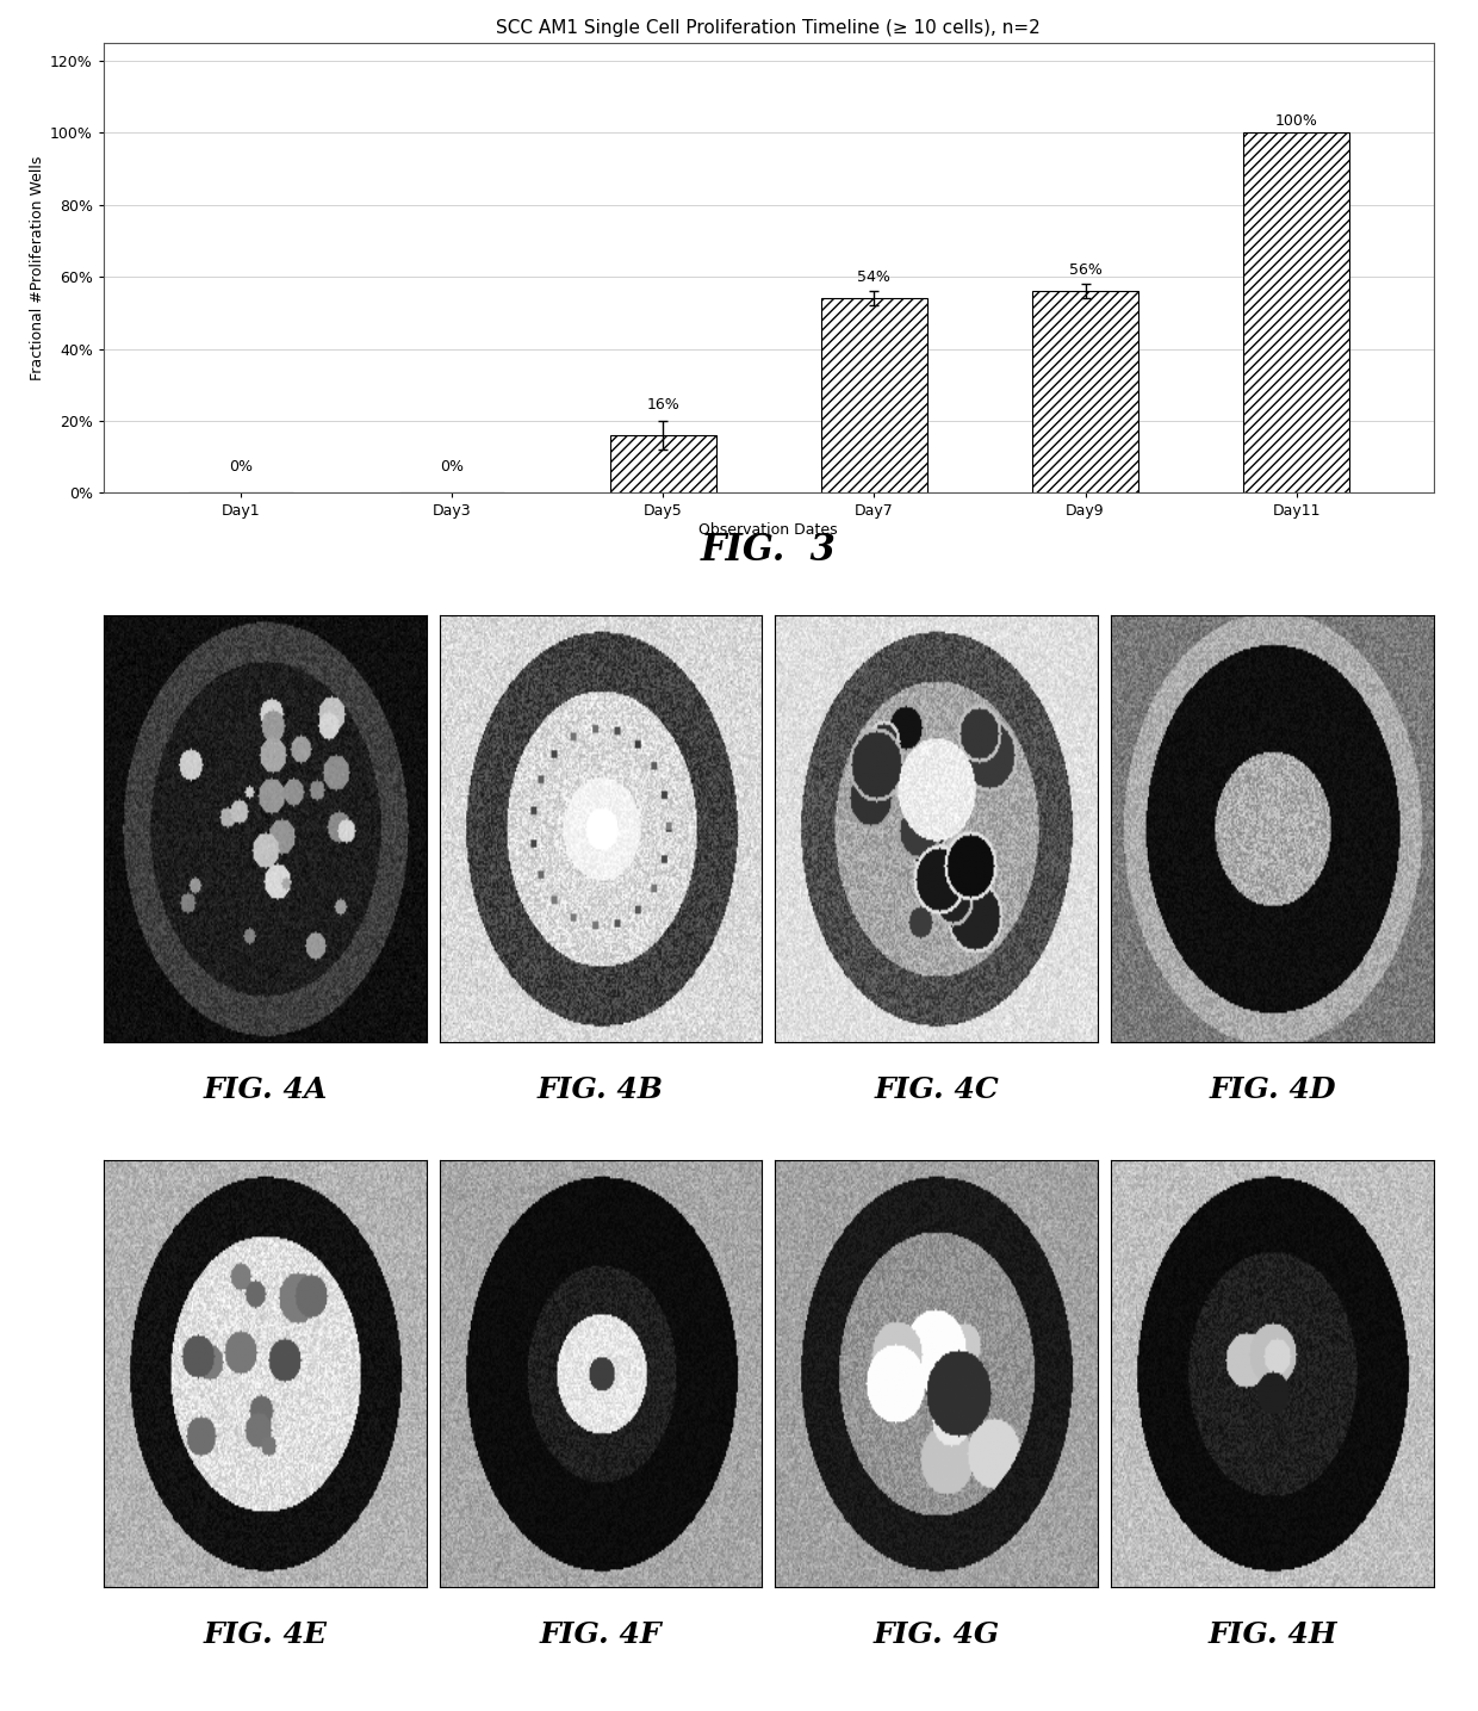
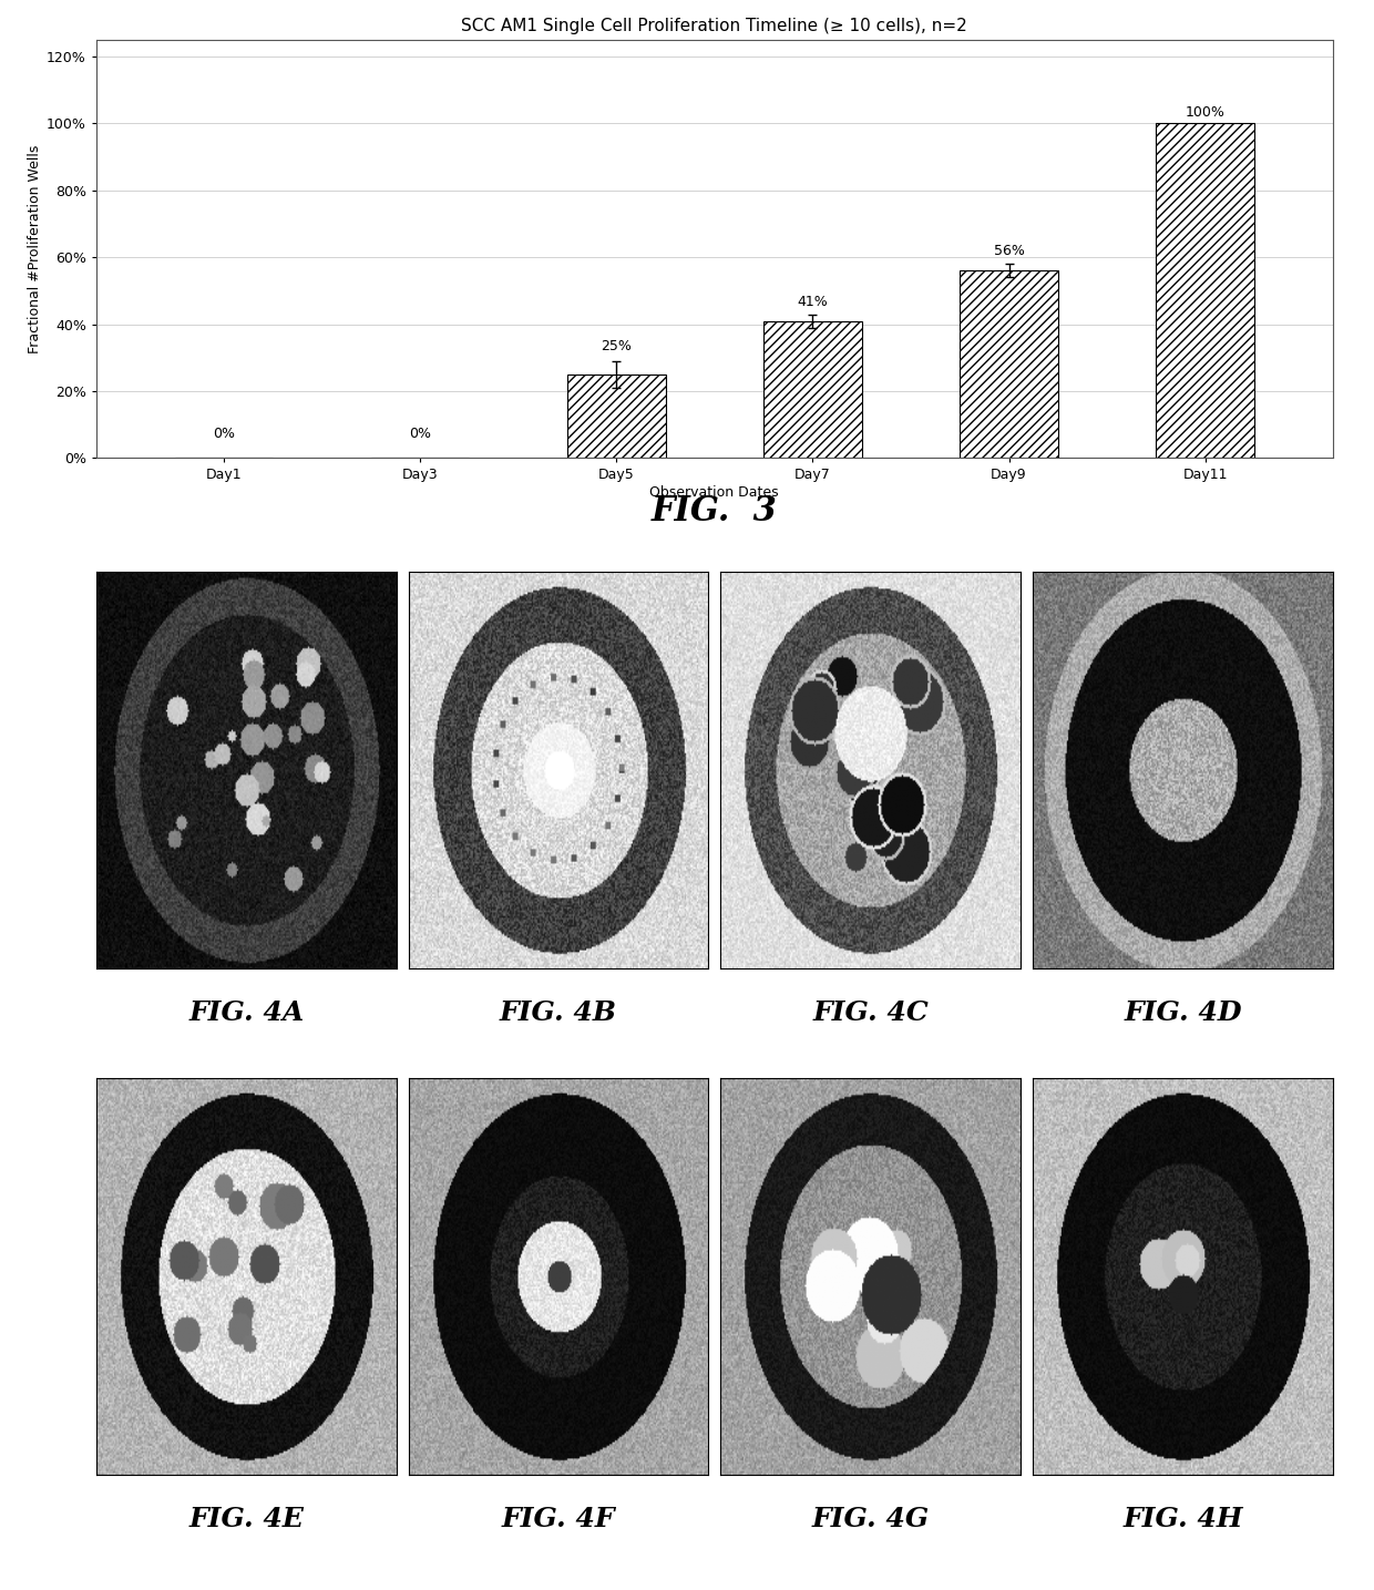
Day5: 16% -> 25%
Day7: 54% -> 41%
